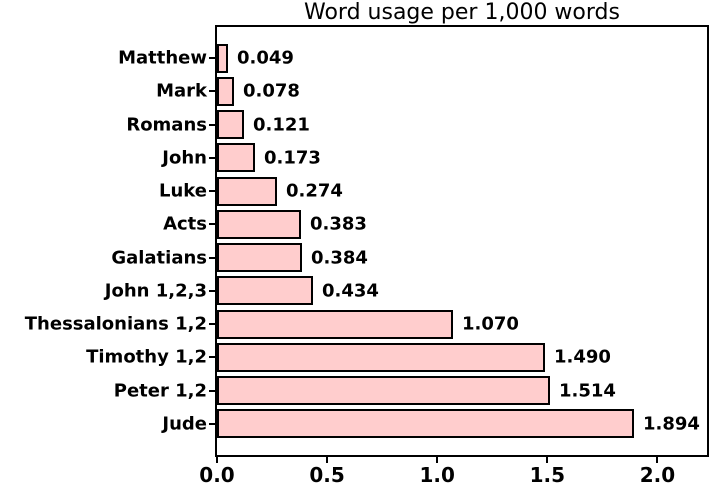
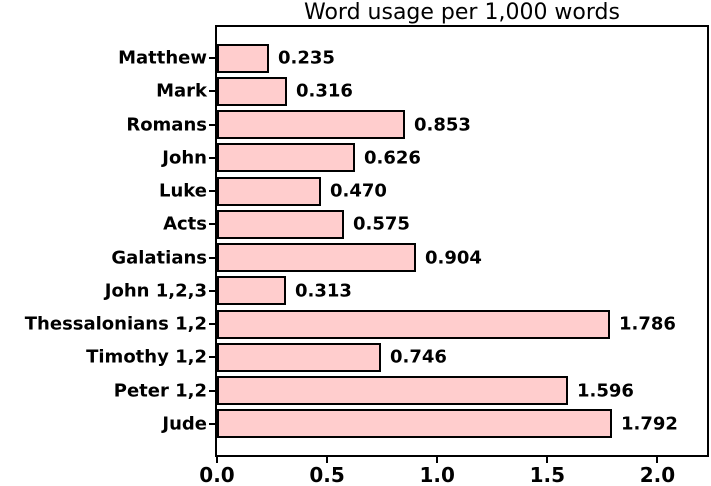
Matthew: 0.049 -> 0.235
Mark: 0.078 -> 0.316
Romans: 0.121 -> 0.853
John: 0.173 -> 0.626
Luke: 0.274 -> 0.470
Acts: 0.383 -> 0.575
Galatians: 0.384 -> 0.904
John 1,2,3: 0.434 -> 0.313
Thessalonians 1,2: 1.070 -> 1.786
Timothy 1,2: 1.490 -> 0.746
Peter 1,2: 1.514 -> 1.596
Jude: 1.894 -> 1.792
